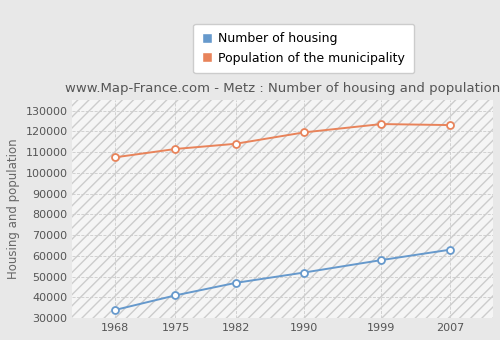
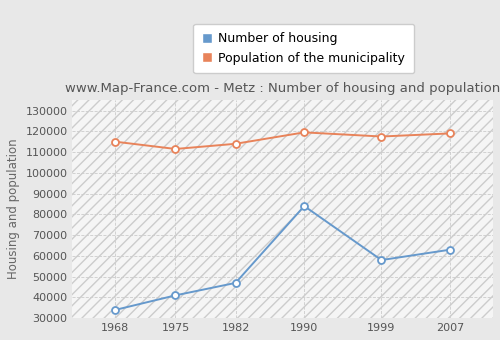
Population of the municipality/1968: 107500 -> 115000
Number of housing/1990: 52000 -> 84000
Population of the municipality/1999: 123500 -> 117500
Population of the municipality/2007: 123000 -> 119000
